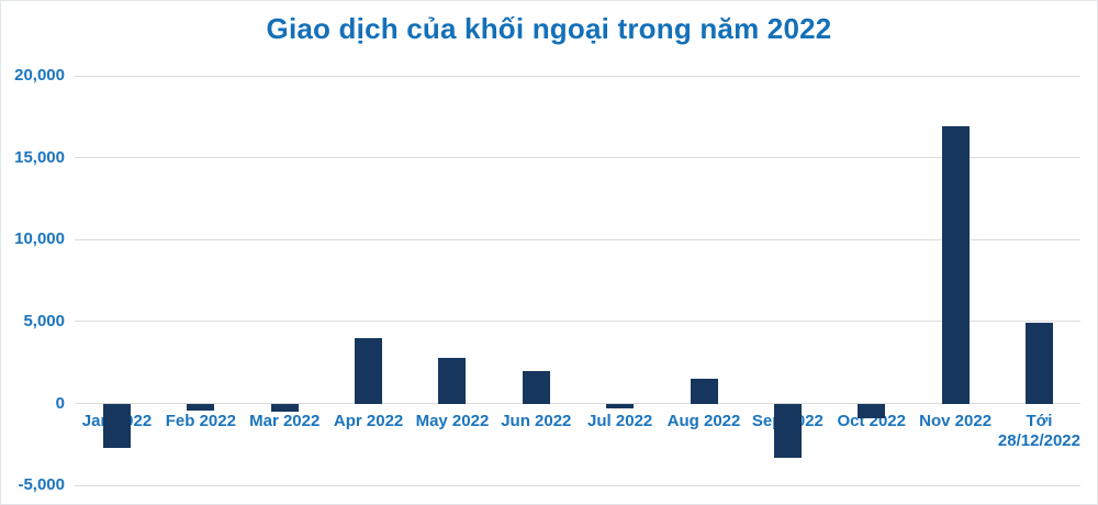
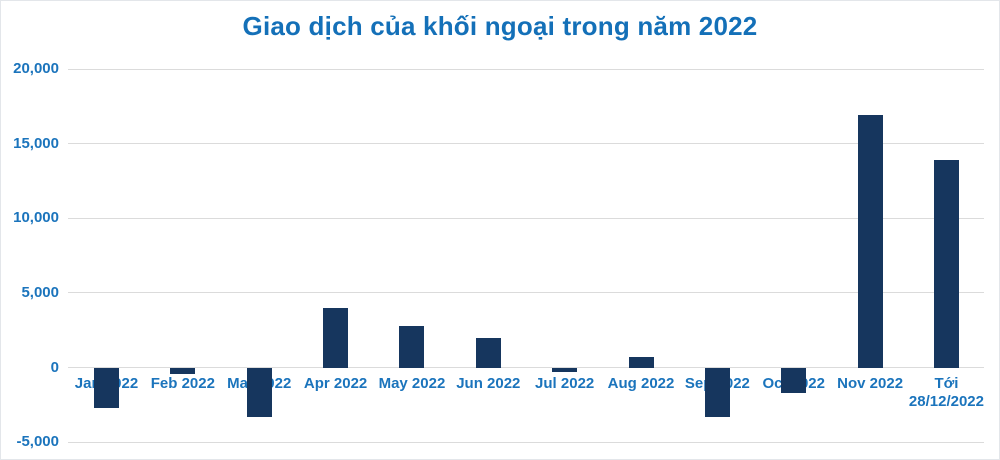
Mar 2022: -500 -> -3300
Aug 2022: 1500 -> 700
Oct 2022: -900 -> -1700
Tới 28/12/2022: 4900 -> 13900
